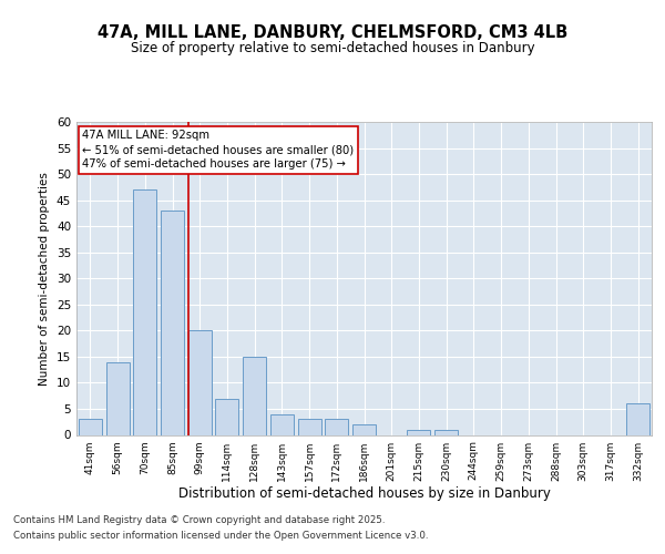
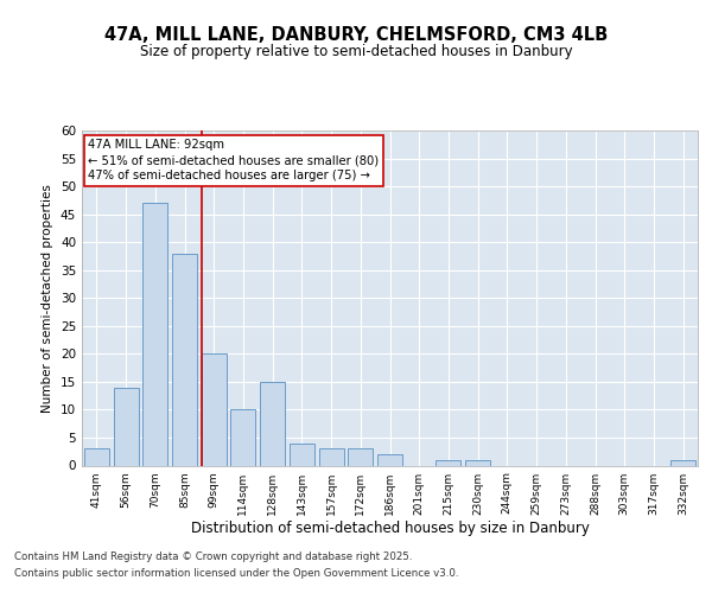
85sqm: 43 -> 38
114sqm: 7 -> 10
332sqm: 6 -> 1
